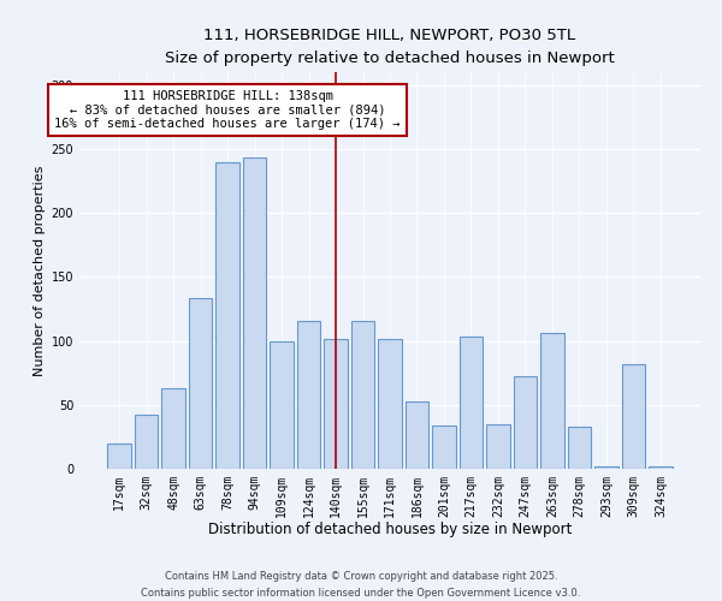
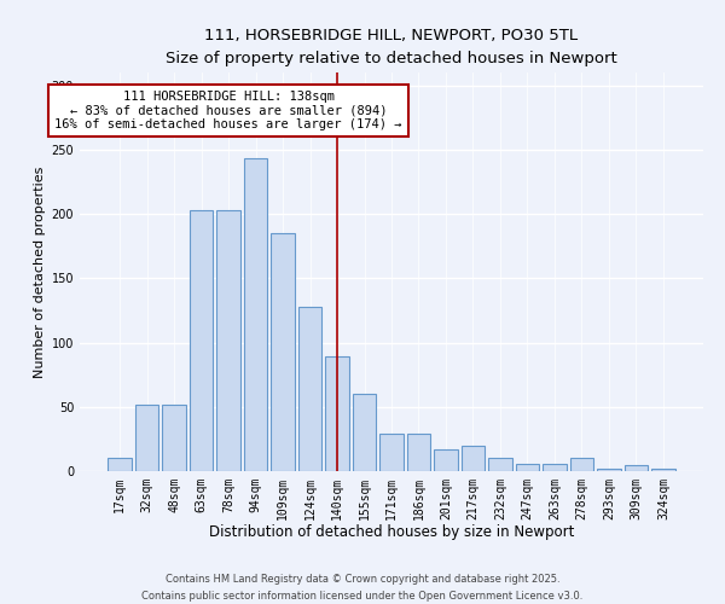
17sqm: 20 -> 10
32sqm: 42 -> 52
48sqm: 63 -> 52
63sqm: 133 -> 203
78sqm: 240 -> 203
109sqm: 100 -> 185
124sqm: 116 -> 128
140sqm: 101 -> 89
155sqm: 116 -> 60
171sqm: 101 -> 29
186sqm: 53 -> 29
201sqm: 34 -> 17
217sqm: 103 -> 20
232sqm: 35 -> 10
247sqm: 72 -> 6
263sqm: 106 -> 6
278sqm: 33 -> 10
309sqm: 82 -> 5
